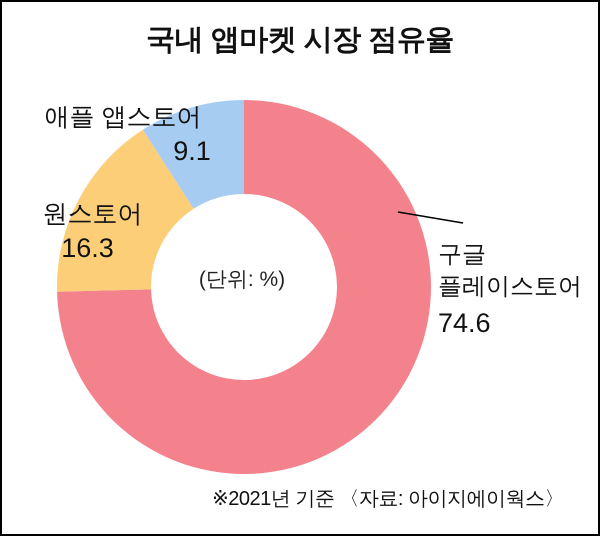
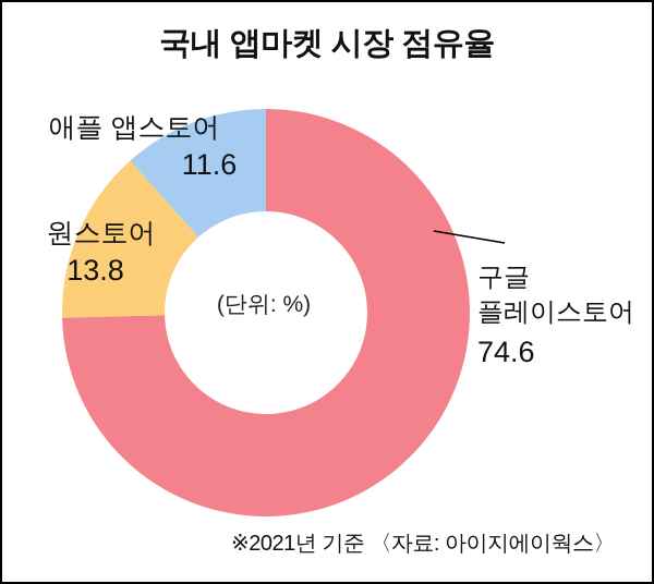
원스토어: 16.3 -> 13.8
애플 앱스토어: 9.1 -> 11.6
